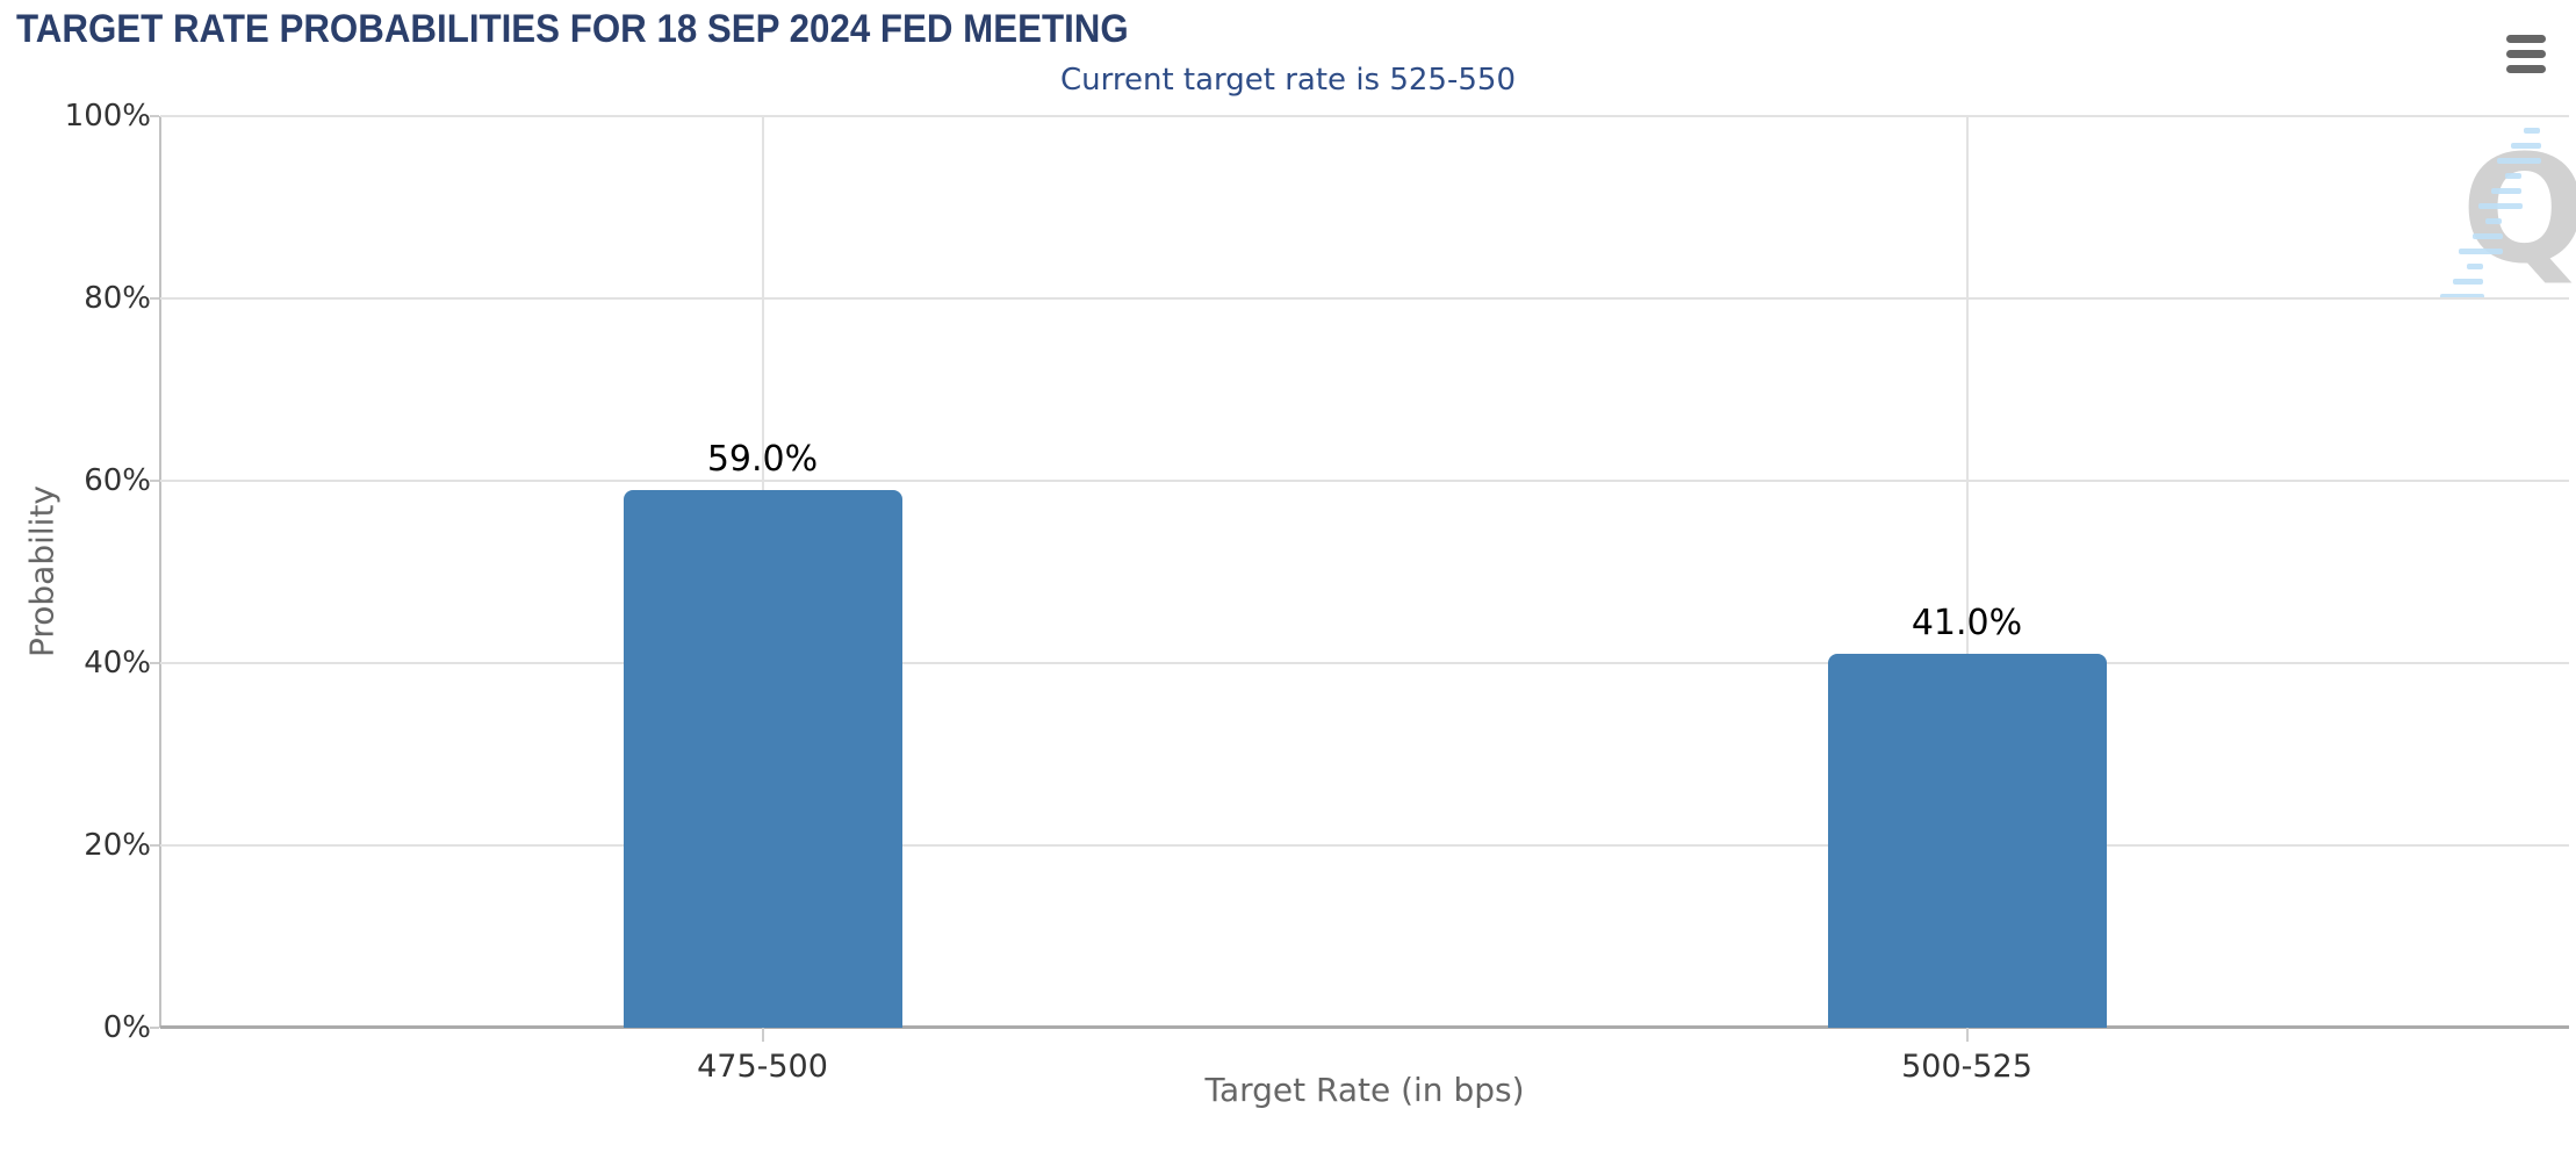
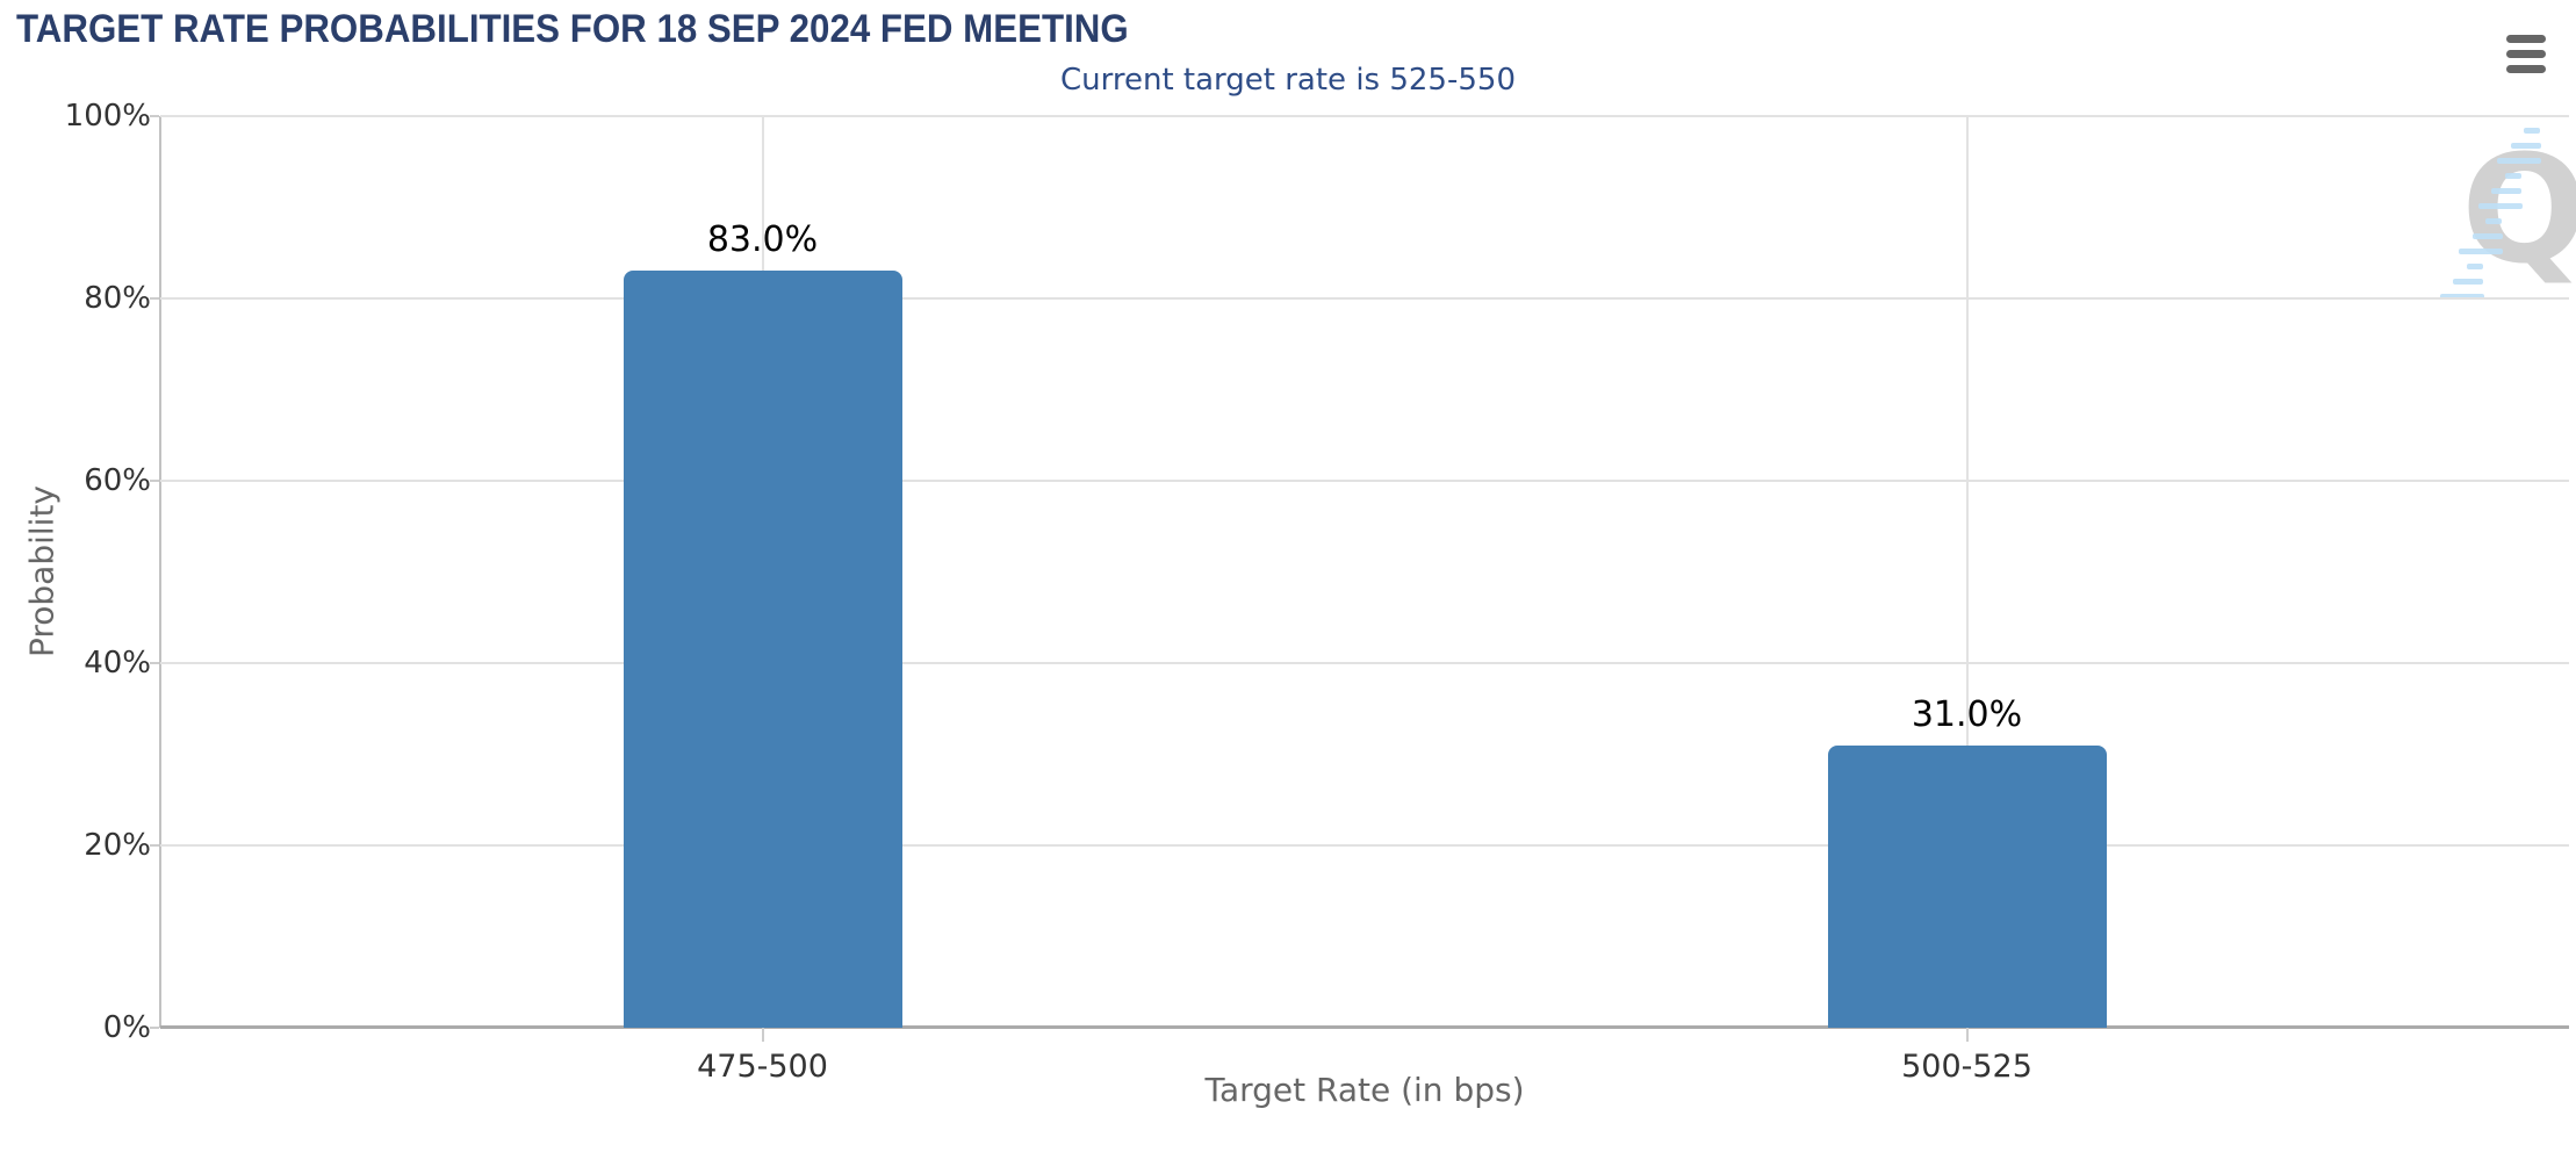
475-500: 59.0% -> 83.0%
500-525: 41.0% -> 31.0%
